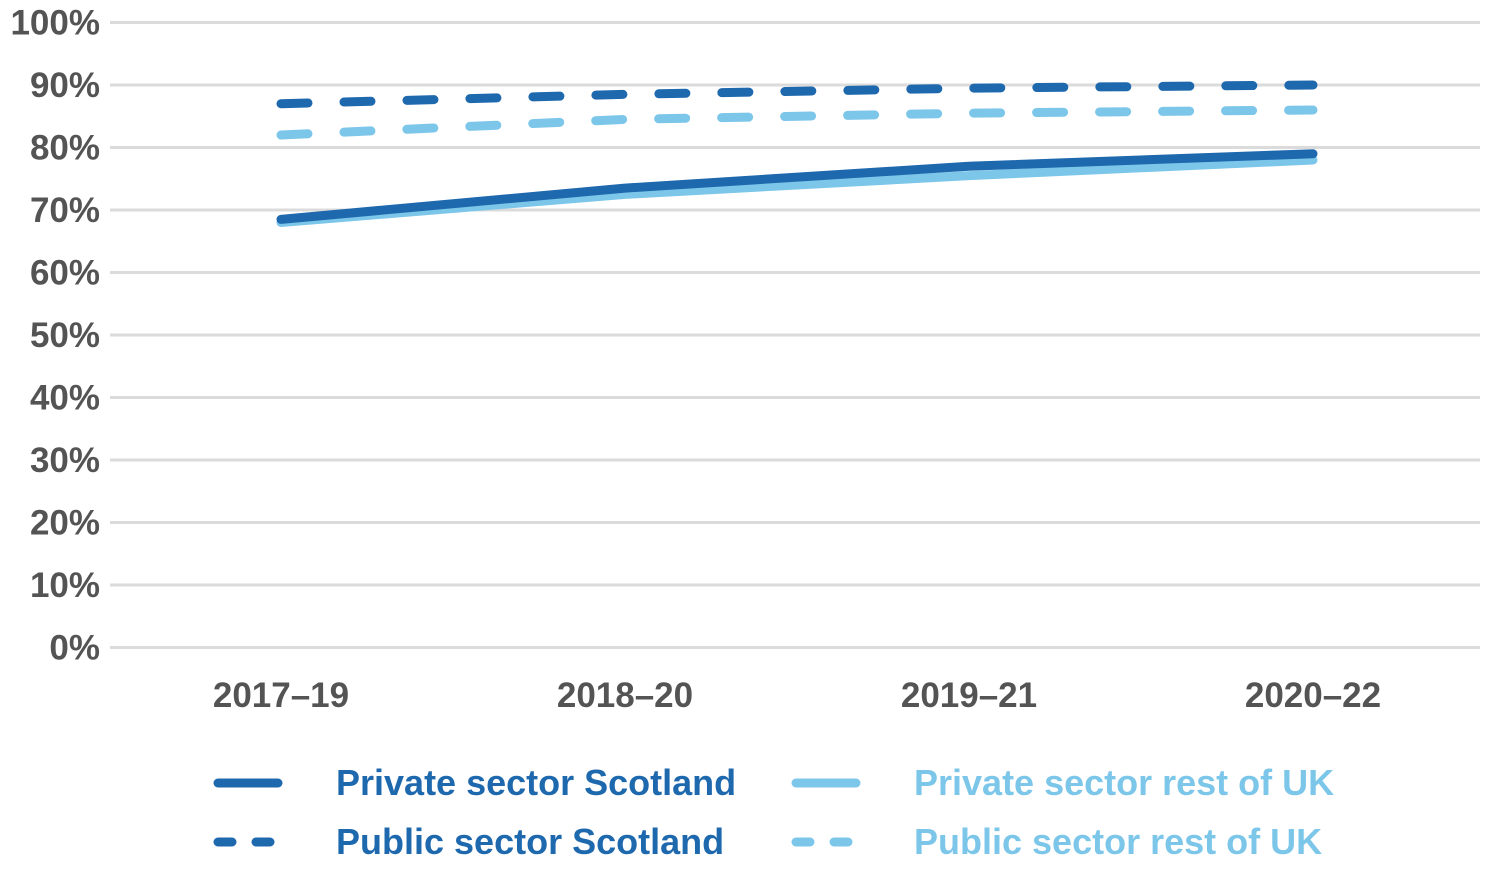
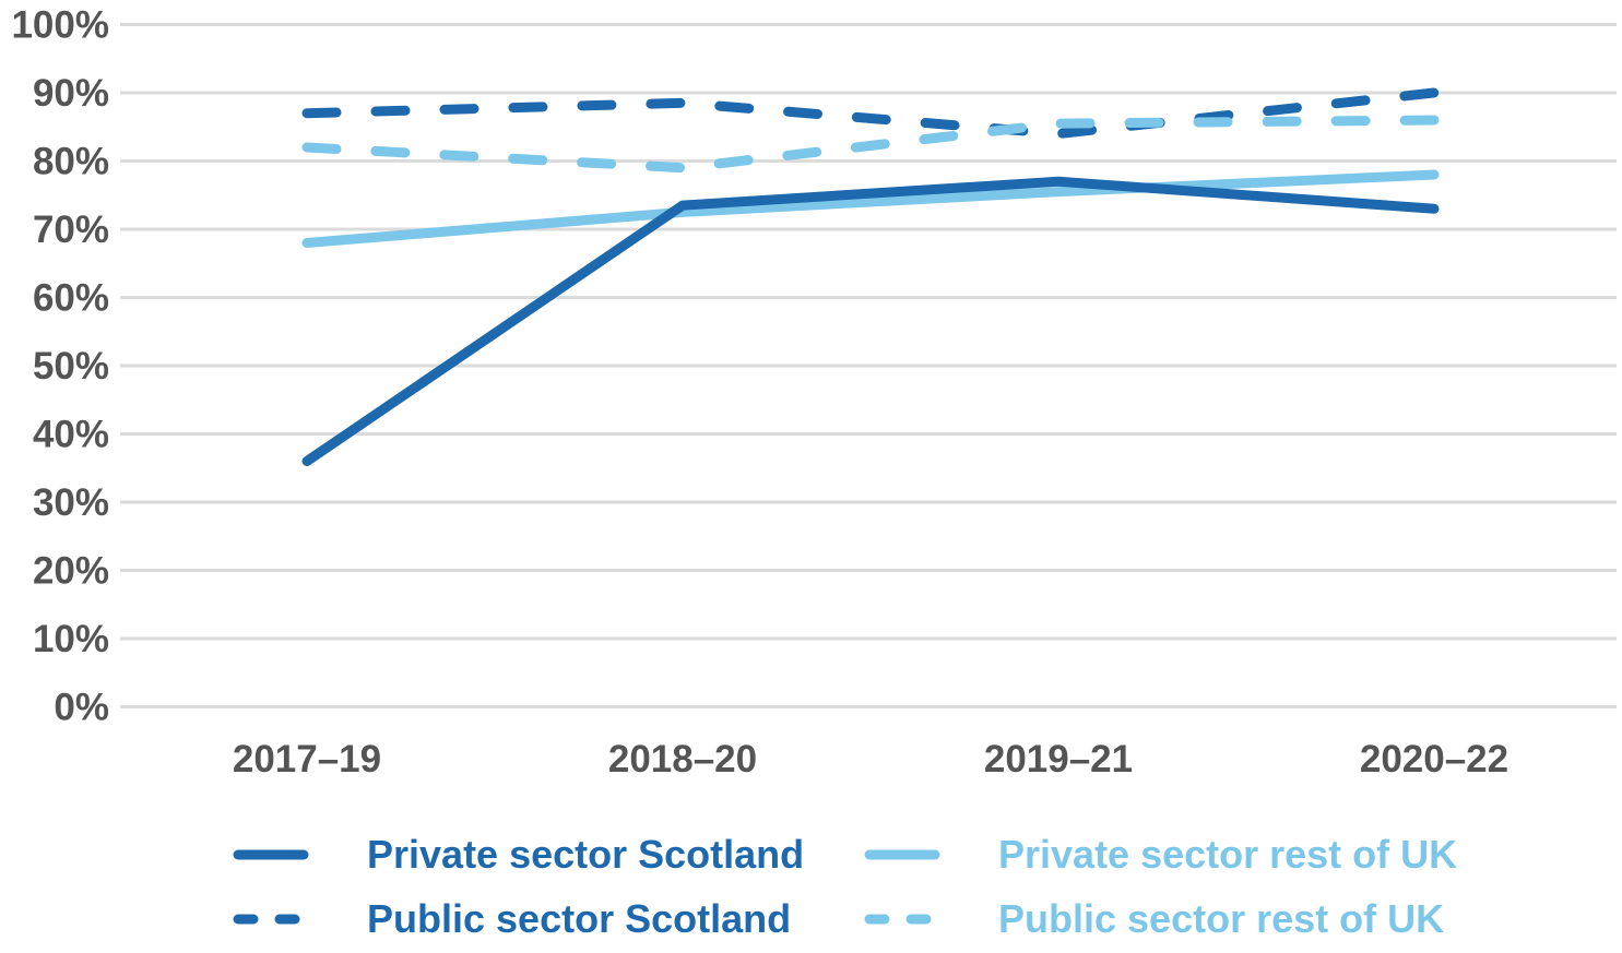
Private sector Scotland/2017–19: 68% -> 36%
Public sector rest of UK/2018–20: 84% -> 79%
Public sector Scotland/2019–21: 90% -> 84%
Private sector Scotland/2020–22: 79% -> 73%
